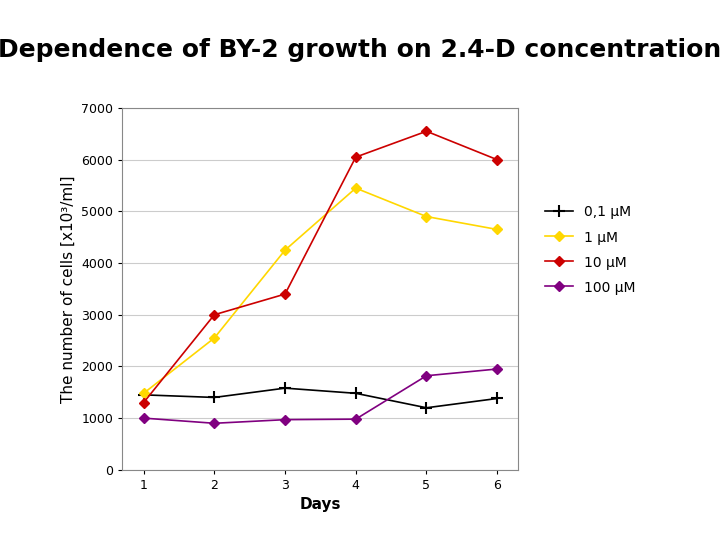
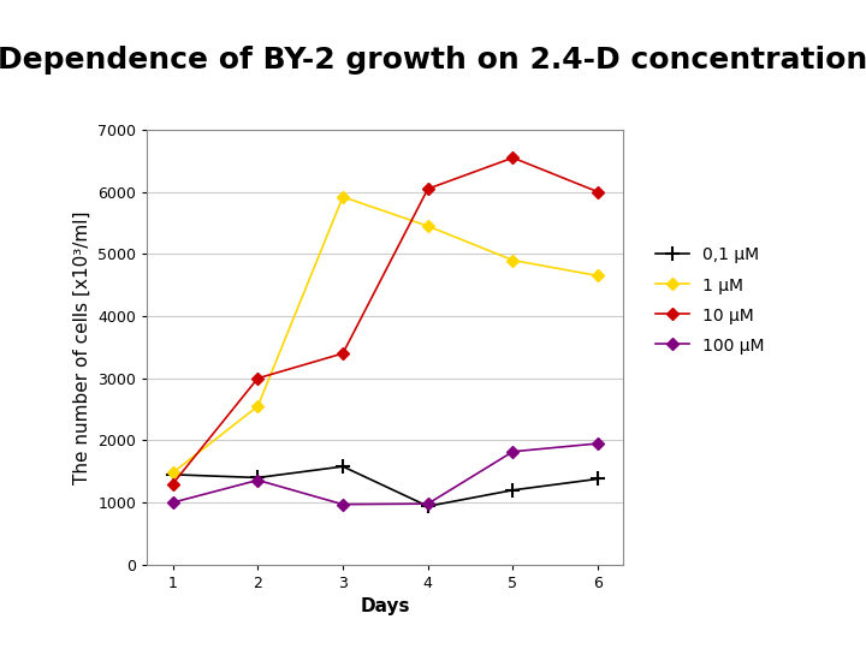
100 μM/2: 900 -> 1360
1 μM/3: 4250 -> 5920
0,1 μM/4: 1480 -> 940
